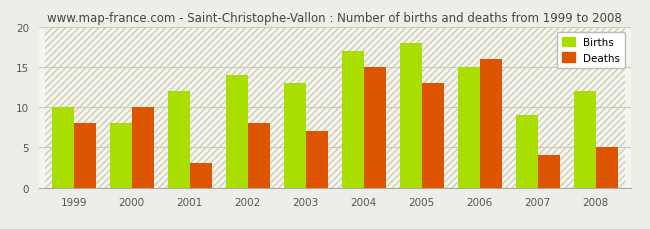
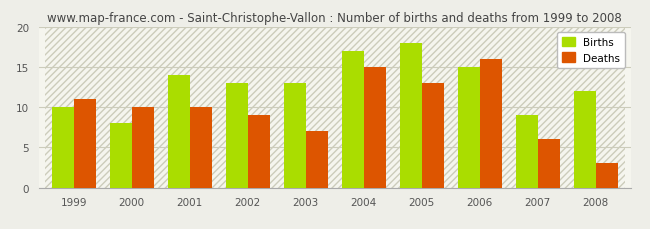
Deaths/1999: 8 -> 11
Births/2001: 12 -> 14
Deaths/2001: 3 -> 10
Births/2002: 14 -> 13
Deaths/2002: 8 -> 9
Deaths/2007: 4 -> 6
Deaths/2008: 5 -> 3
